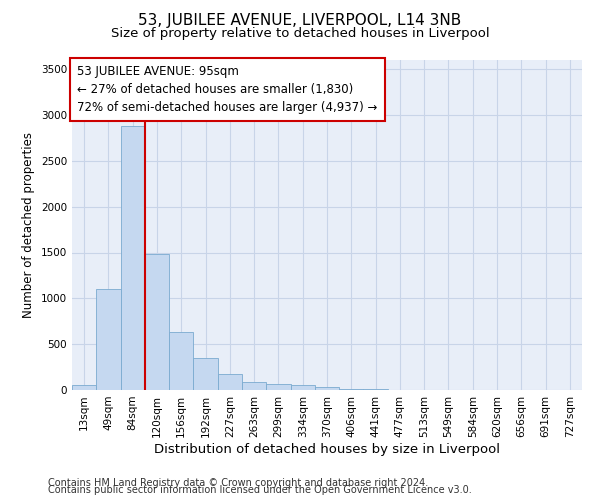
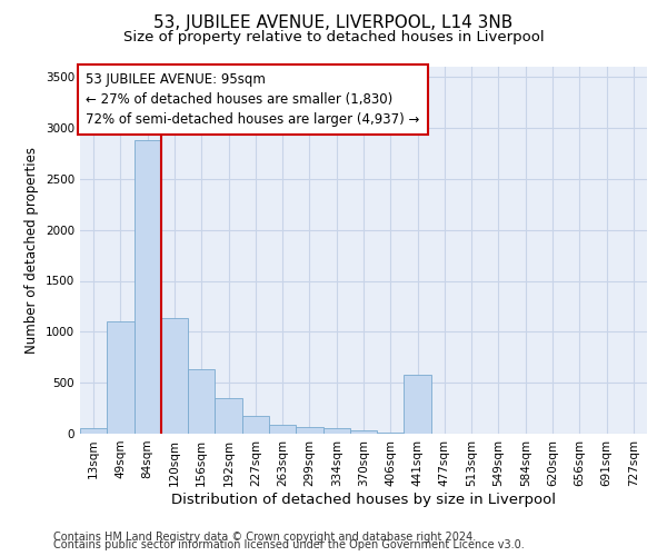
120sqm: 1480 -> 1140
441sqm: 10 -> 580
